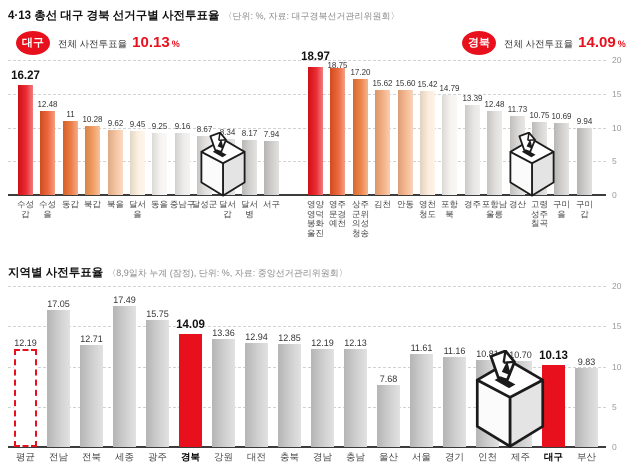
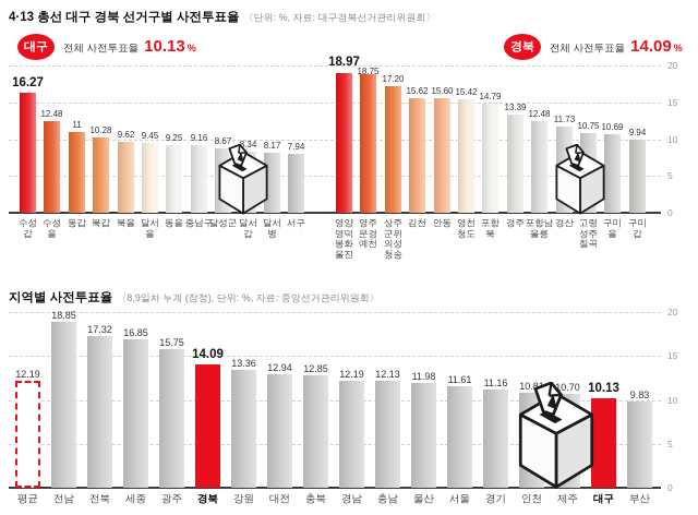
지역별 사전투표율/전남: 17.05 -> 18.85
지역별 사전투표율/전북: 12.71 -> 17.32
지역별 사전투표율/세종: 17.49 -> 16.85
지역별 사전투표율/울산: 7.68 -> 11.98
